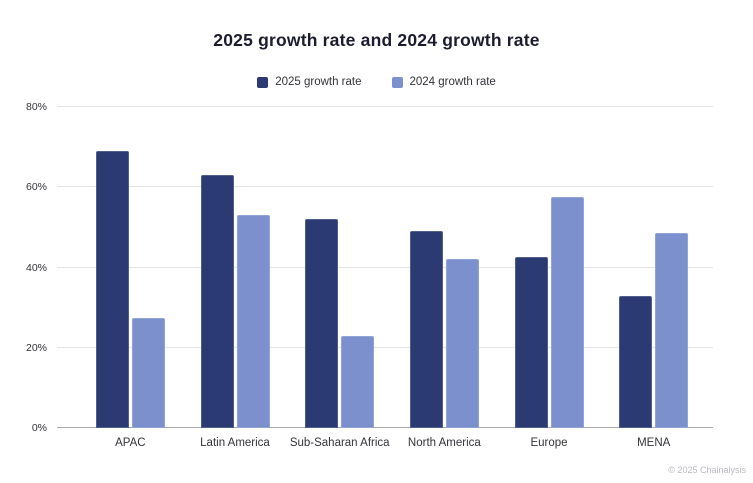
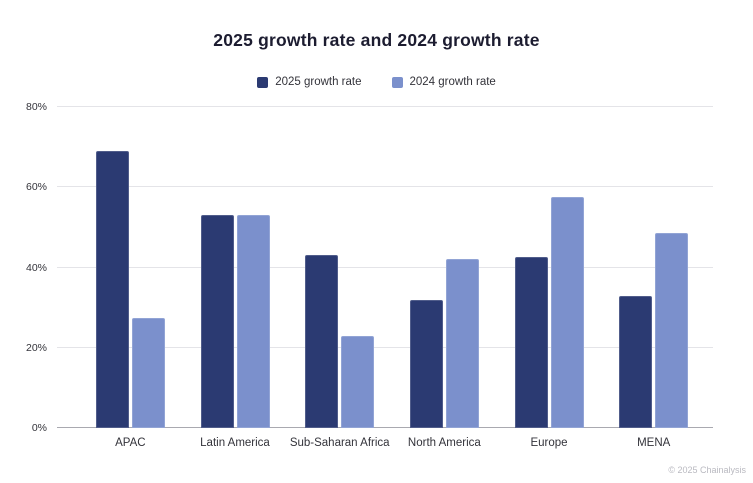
2025 growth rate/Latin America: 63% -> 53%
2025 growth rate/Sub-Saharan Africa: 52% -> 43%
2025 growth rate/North America: 49% -> 32%
